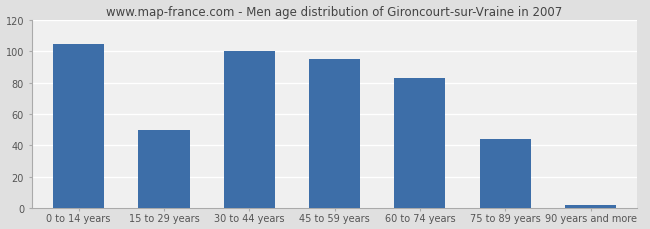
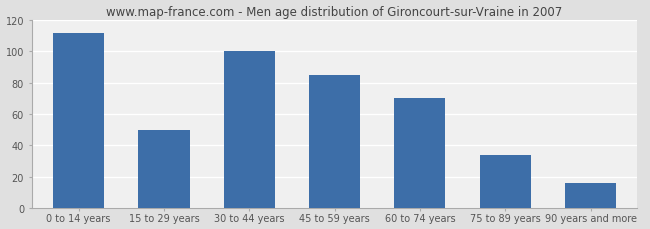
0 to 14 years: 105 -> 112
45 to 59 years: 95 -> 85
60 to 74 years: 83 -> 70
75 to 89 years: 44 -> 34
90 years and more: 2 -> 16
